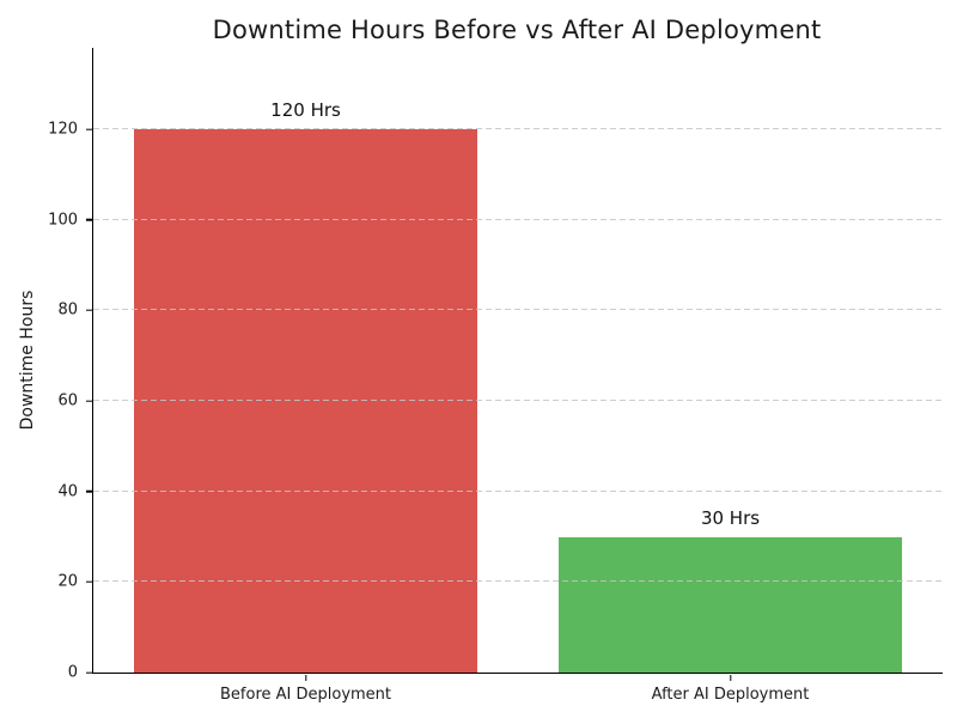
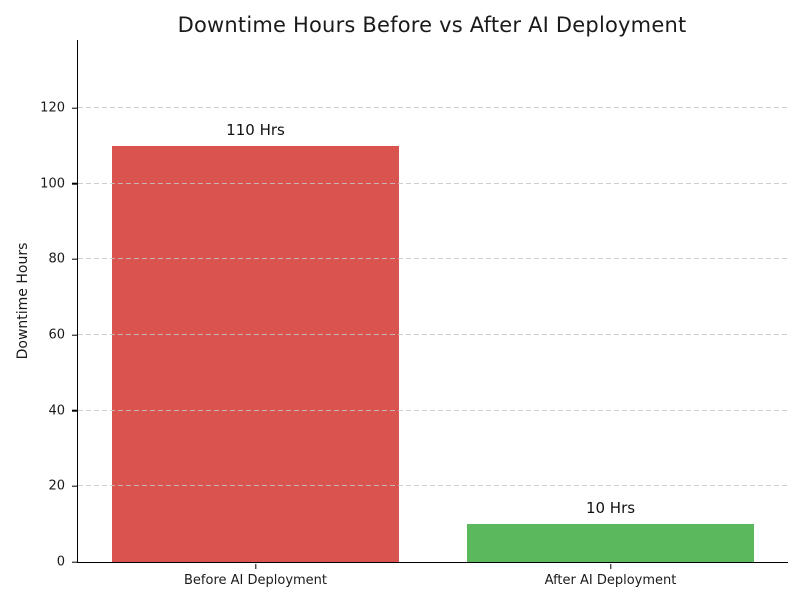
Before AI Deployment: 120 -> 110
After AI Deployment: 30 -> 10
